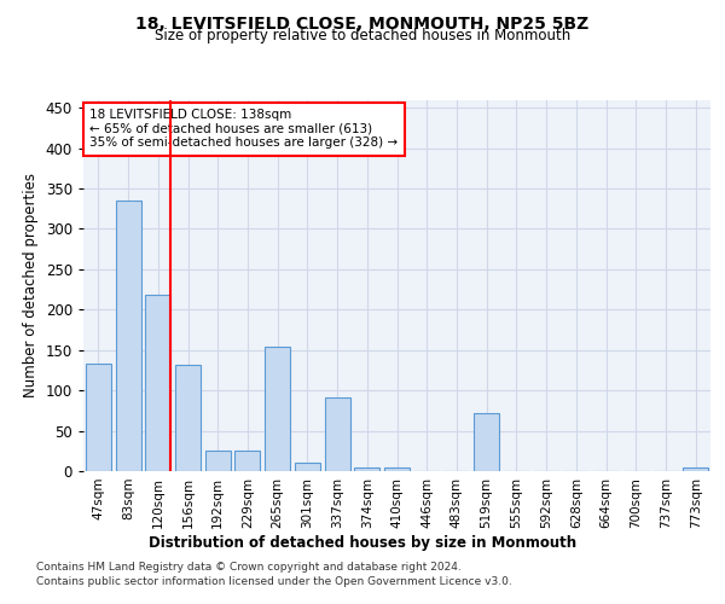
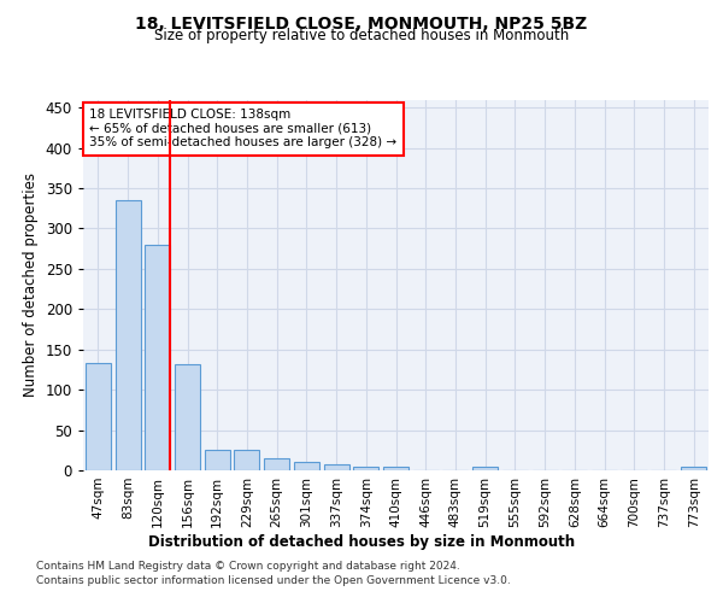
120sqm: 218 -> 280
265sqm: 154 -> 15
337sqm: 92 -> 7
519sqm: 72 -> 4
